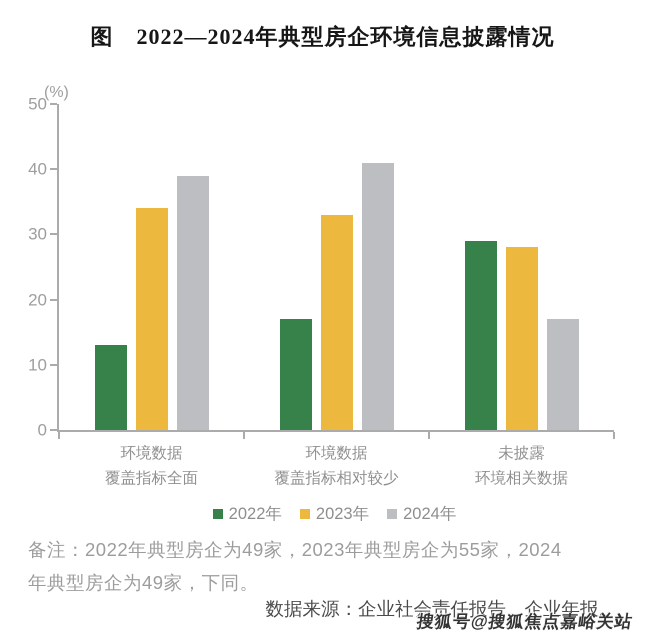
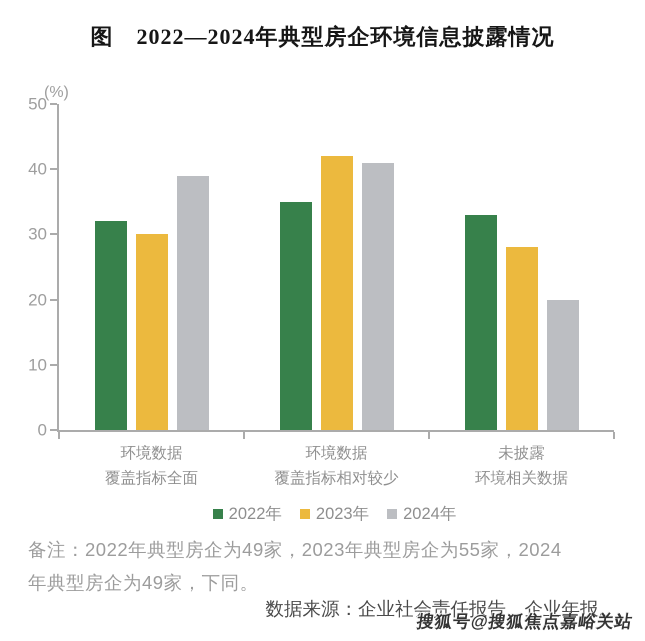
2022年/环境数据 覆盖指标全面: 13 -> 32
2023年/环境数据 覆盖指标全面: 34 -> 30
2022年/环境数据 覆盖指标相对较少: 17 -> 35
2023年/环境数据 覆盖指标相对较少: 33 -> 42
2022年/未披露 环境相关数据: 29 -> 33
2024年/未披露 环境相关数据: 17 -> 20
